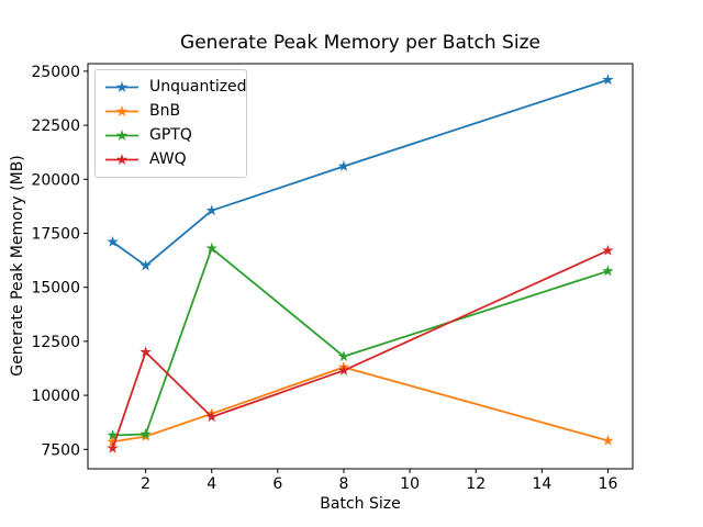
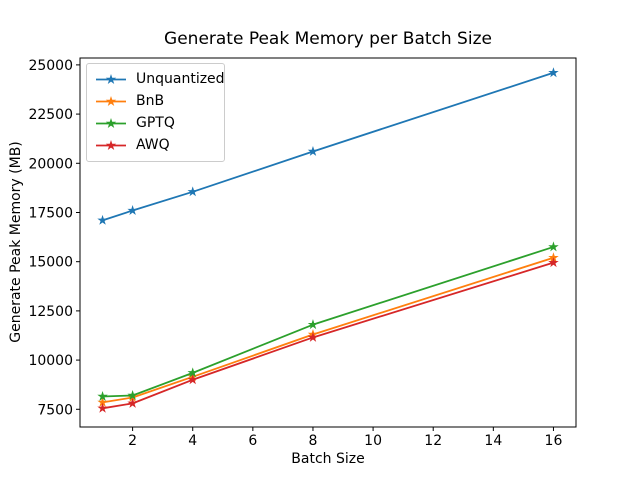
Unquantized/2: 16000 -> 17600
AWQ/2: 12000 -> 7800
GPTQ/4: 16800 -> 9400
BnB/16: 7900 -> 15200
AWQ/16: 16700 -> 15000
